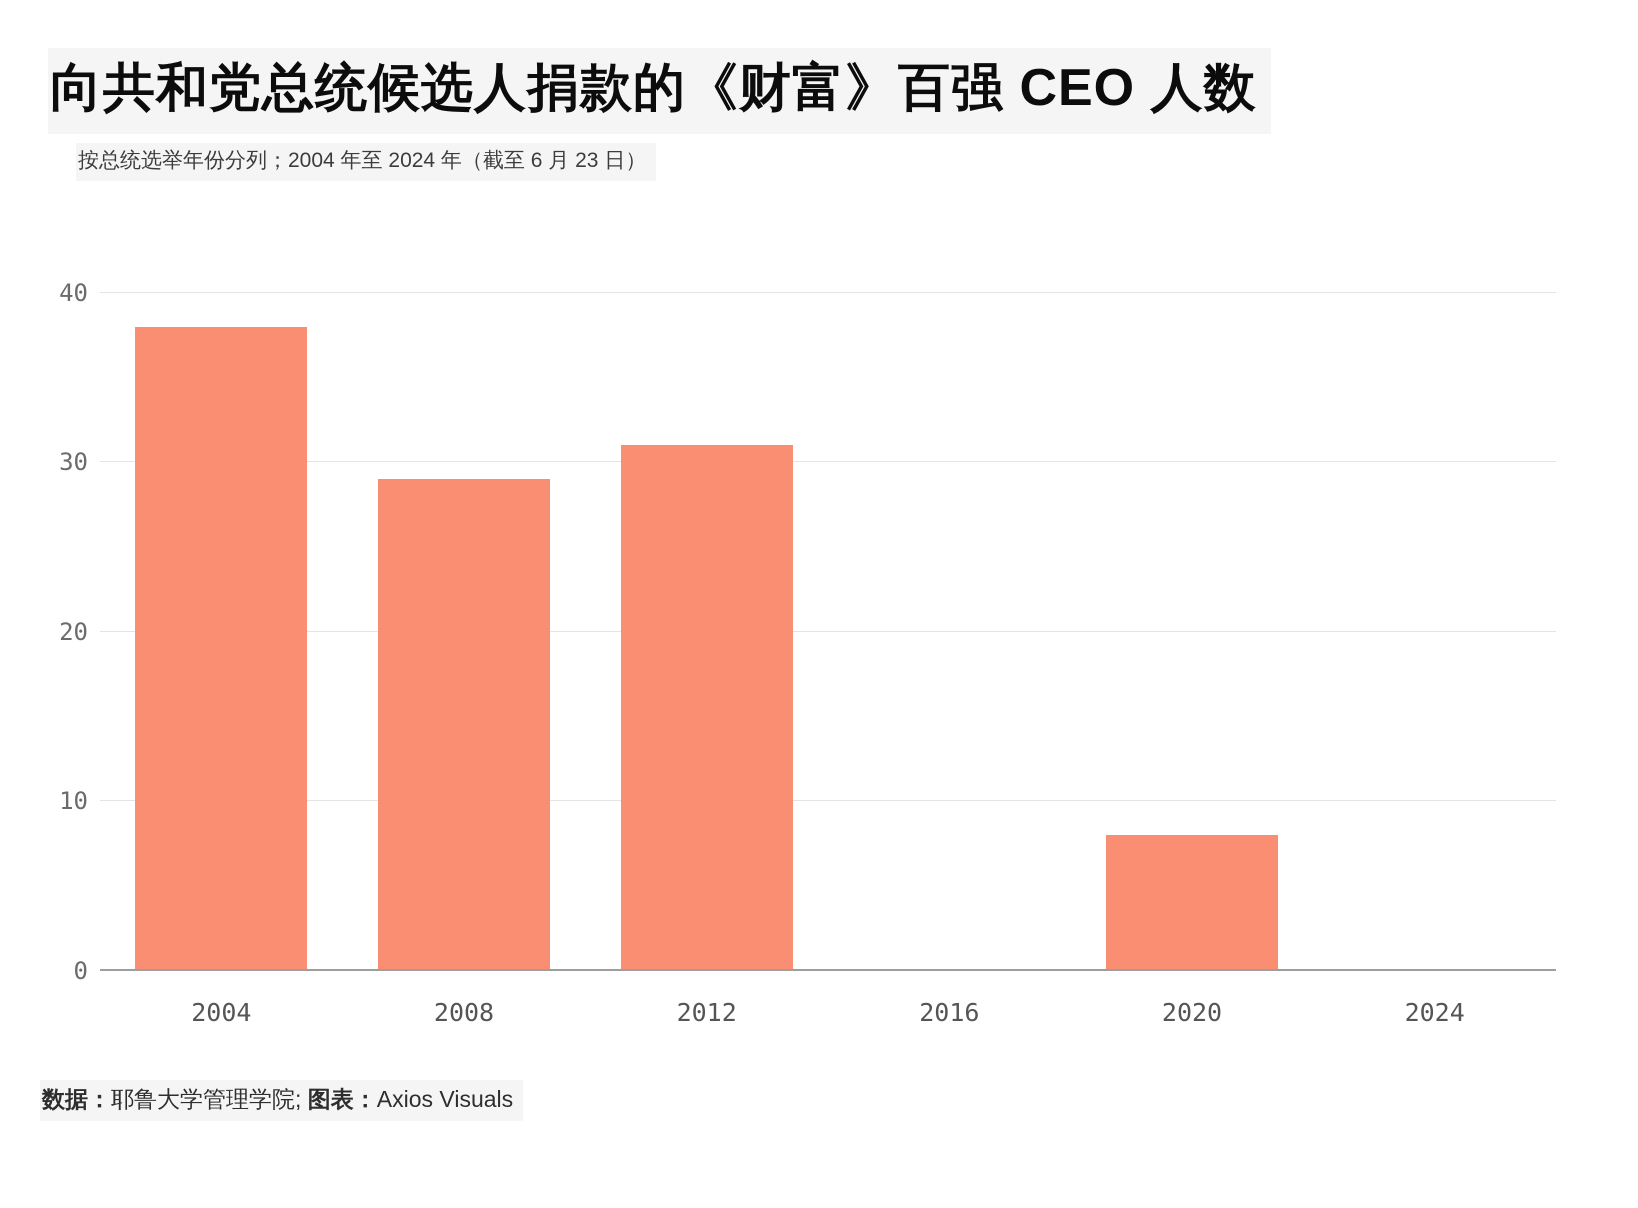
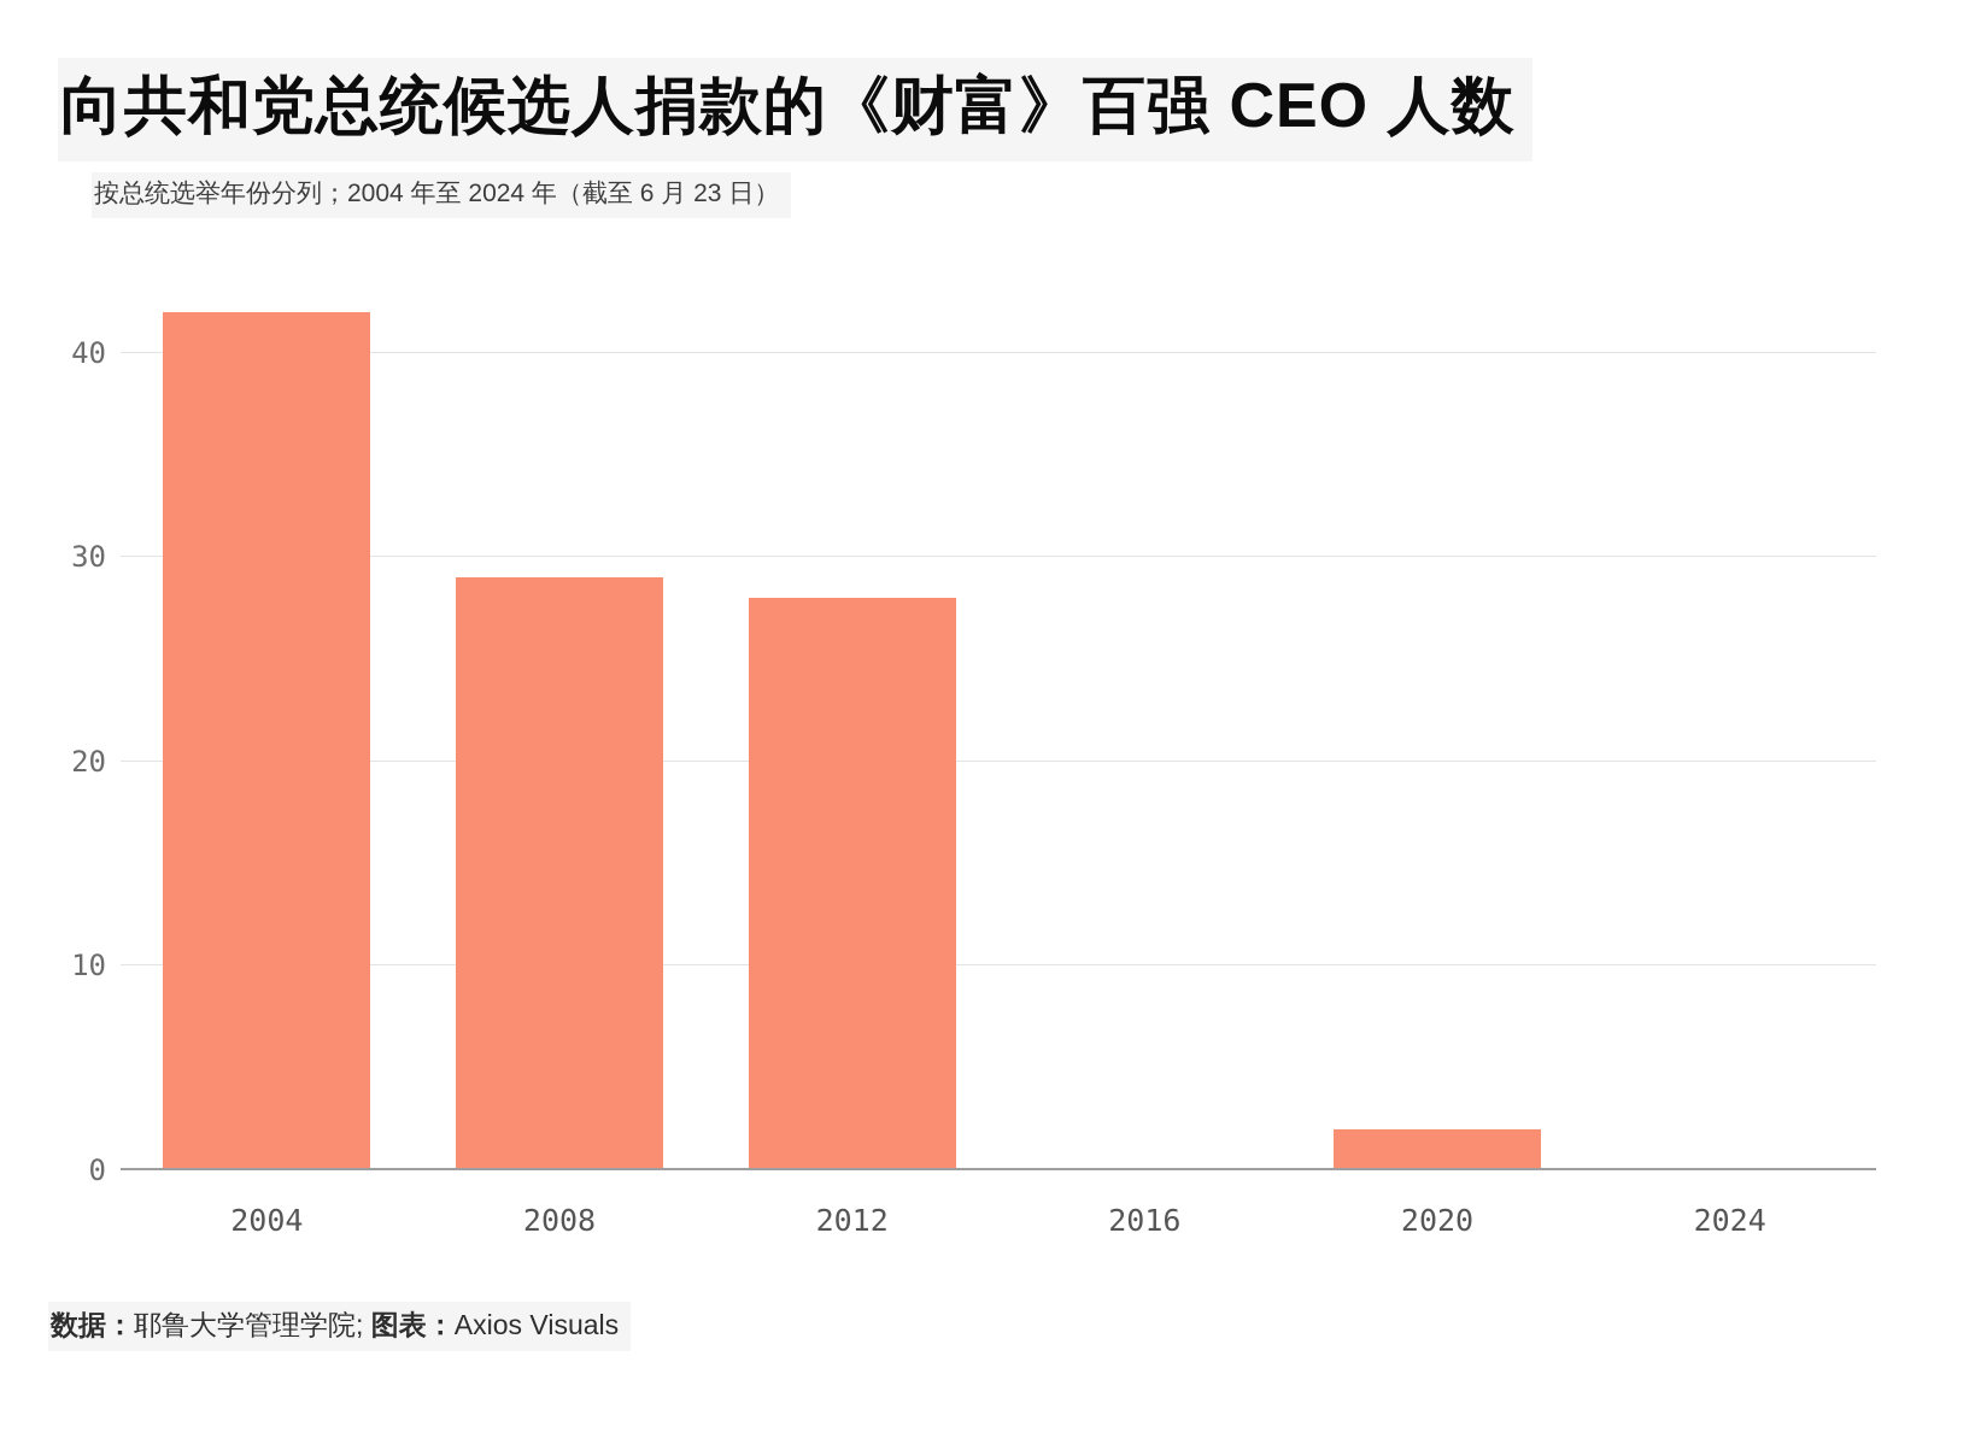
2004: 38 -> 42
2012: 31 -> 28
2020: 8 -> 2
